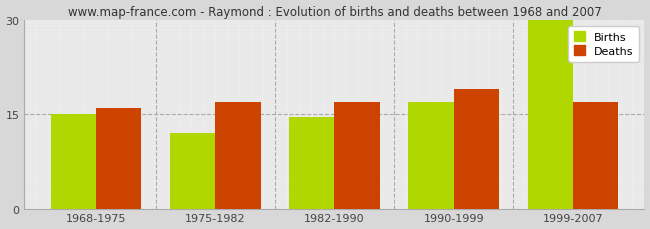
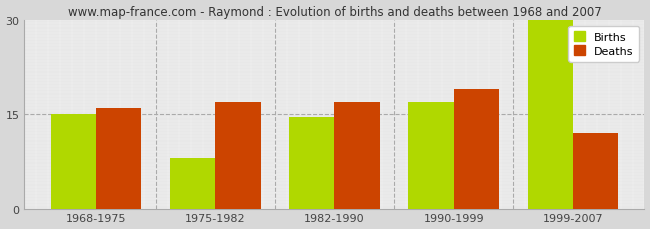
Births/1975-1982: 12.0 -> 8.0
Deaths/1999-2007: 17 -> 12
